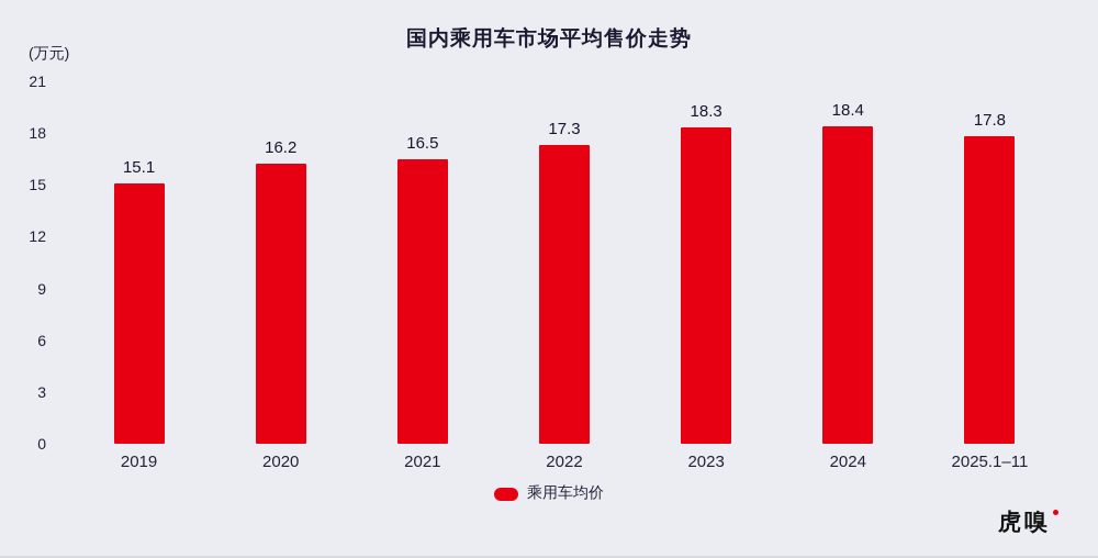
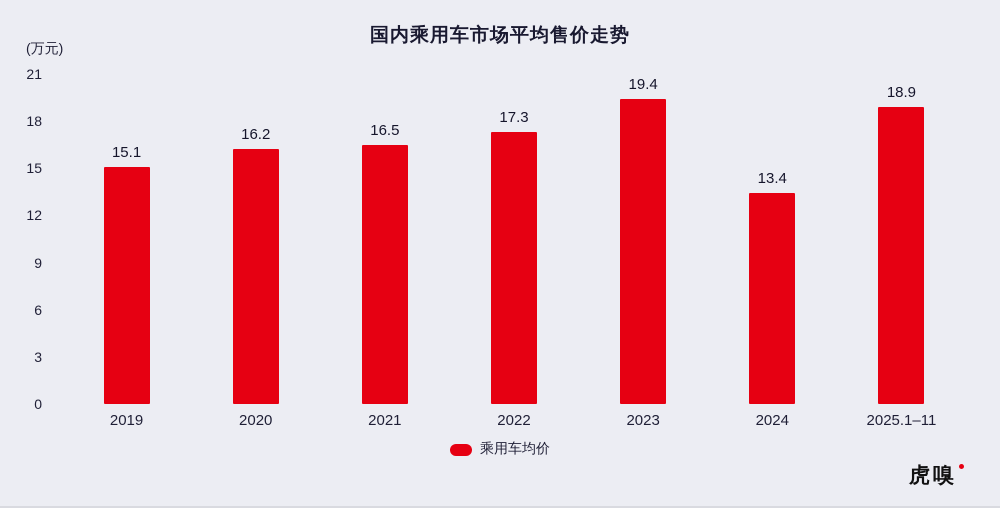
2023: 18.3 -> 19.4
2024: 18.4 -> 13.4
2025.1–11: 17.8 -> 18.9
